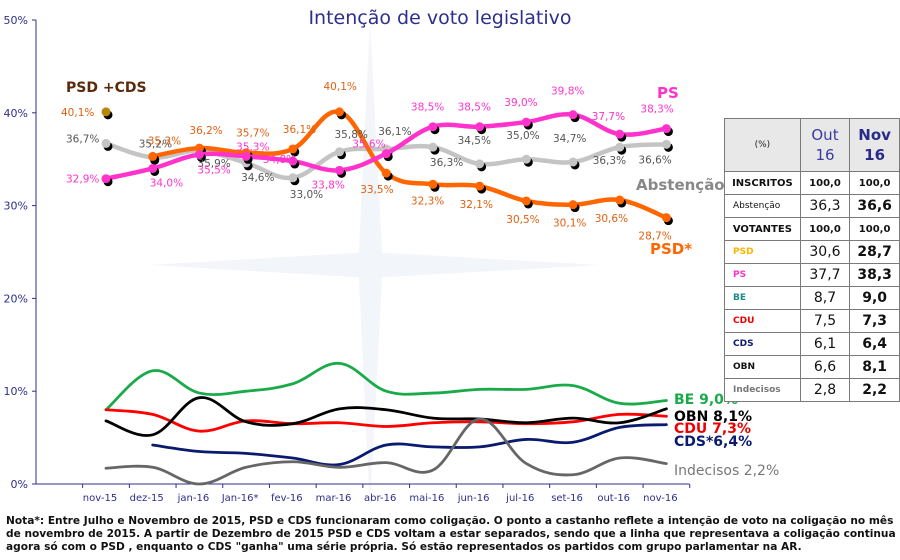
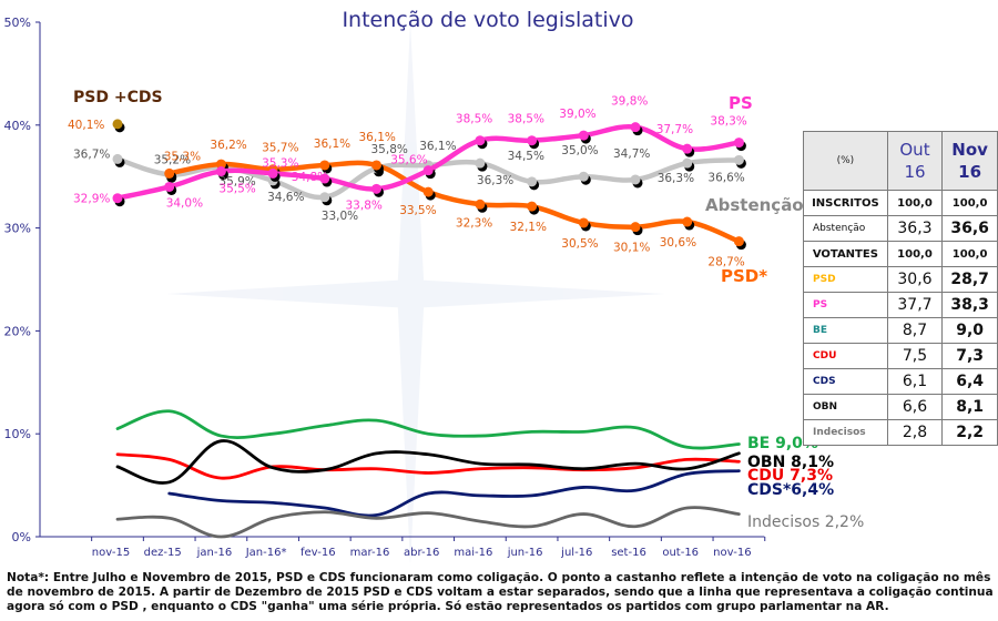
BE/nov-15: 8% -> 10%
PSD*/mar-16: 40,1% -> 36,1%
BE/mar-16: 13% -> 11%
Indecisos/jun-16: 7% -> 1%
